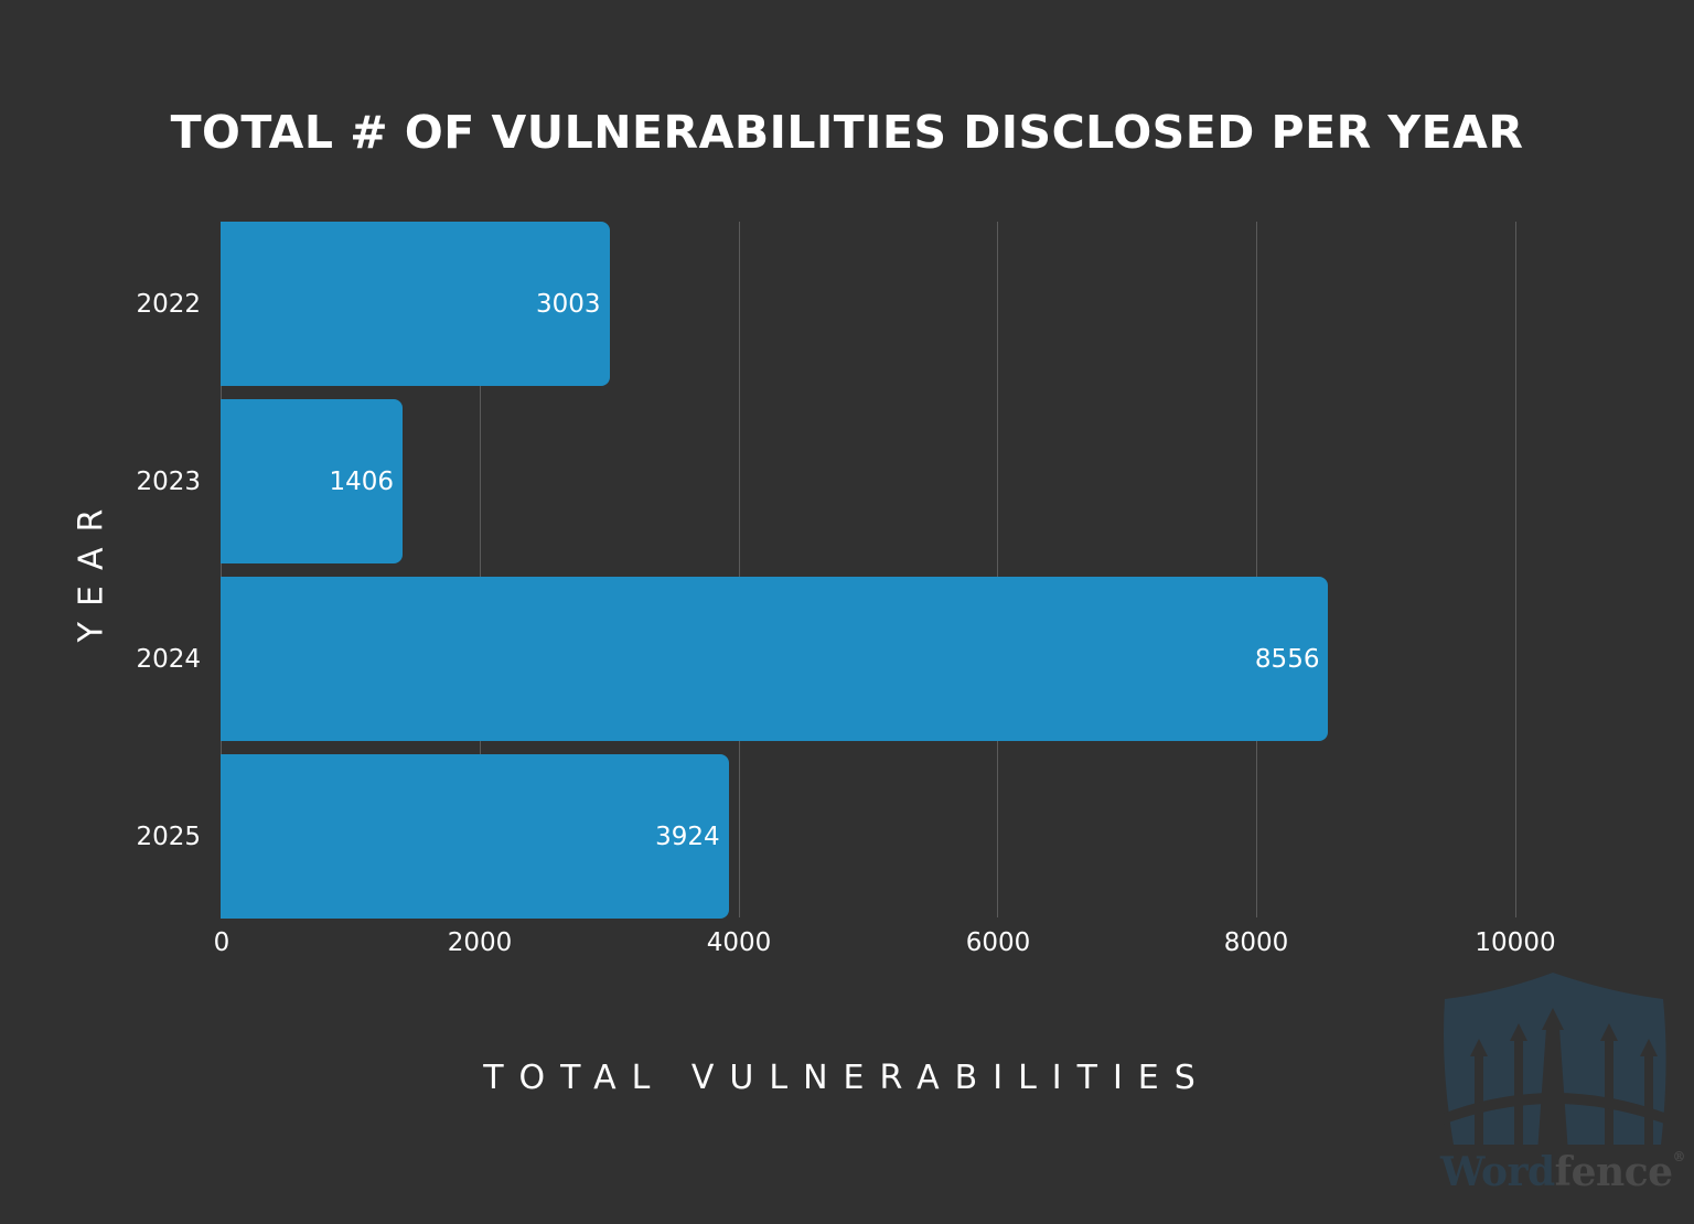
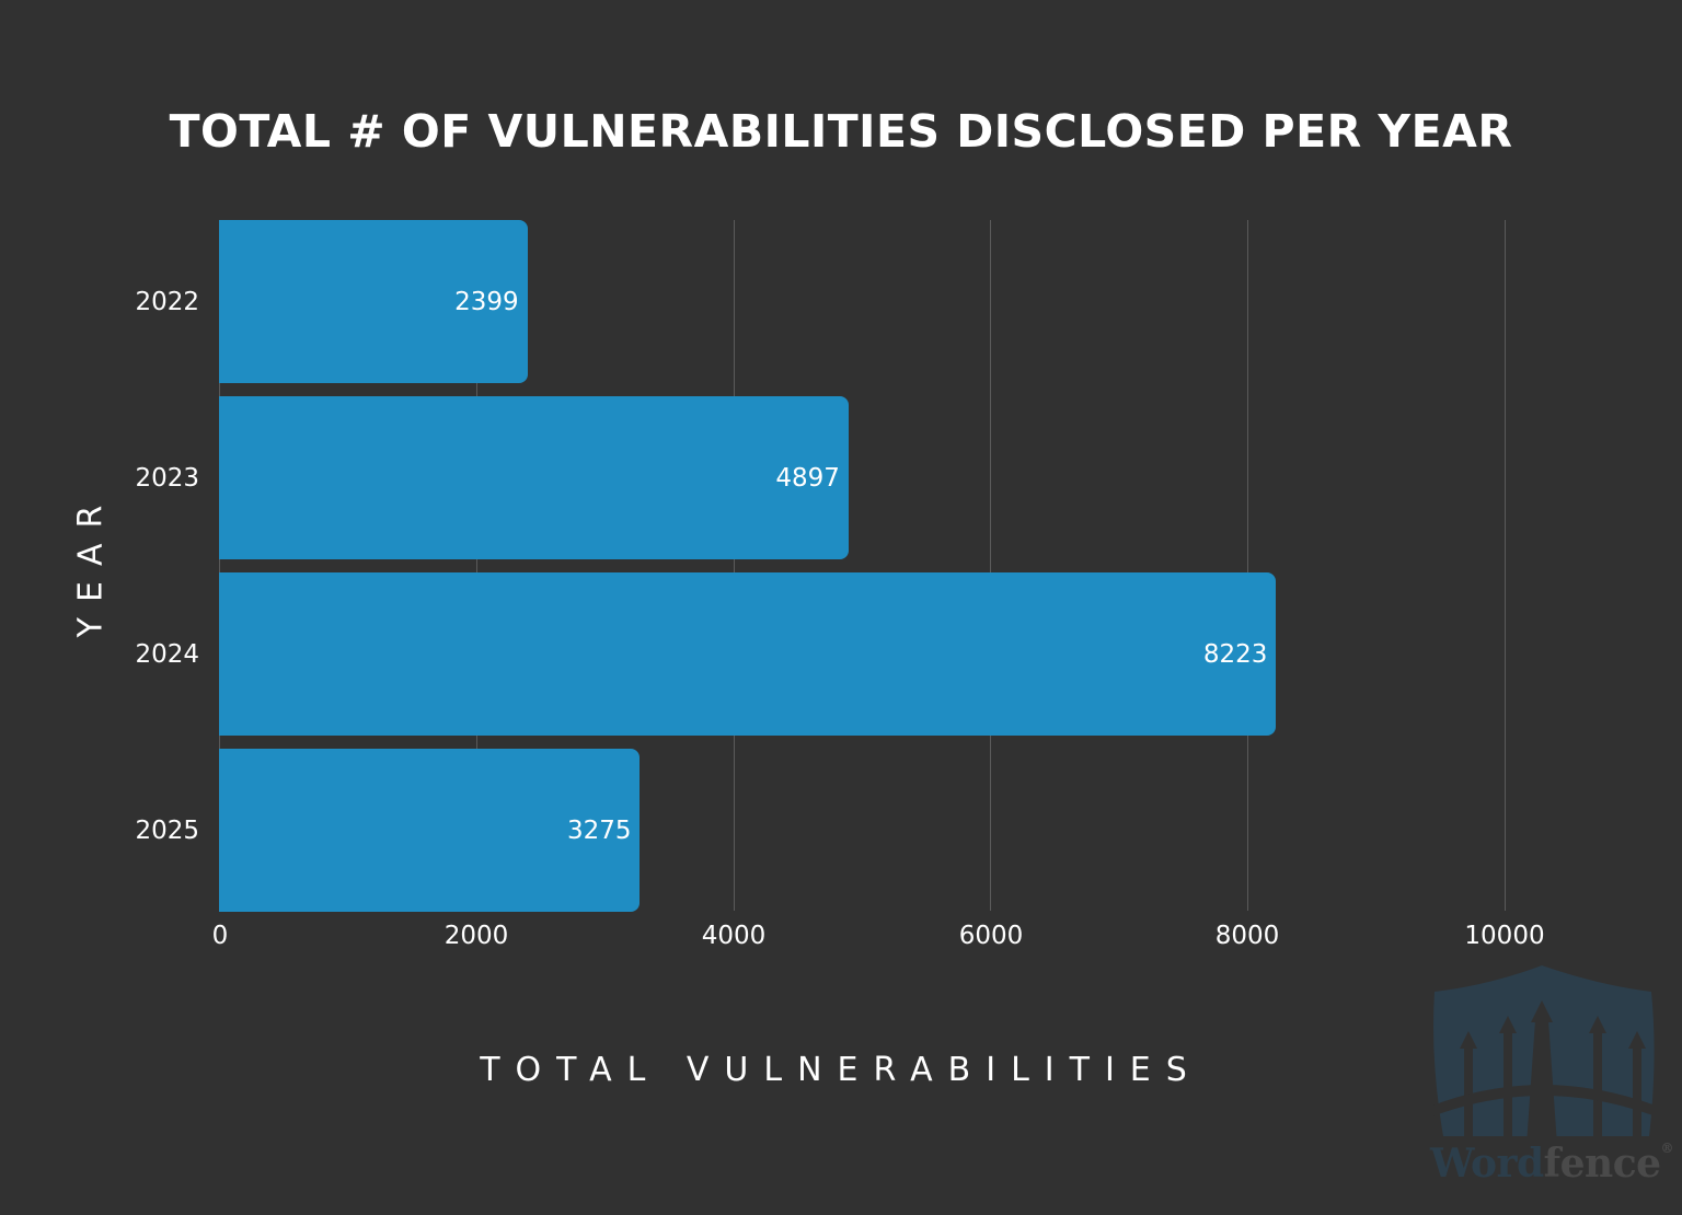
2022: 3003 -> 2399
2023: 1406 -> 4897
2024: 8556 -> 8223
2025: 3924 -> 3275
